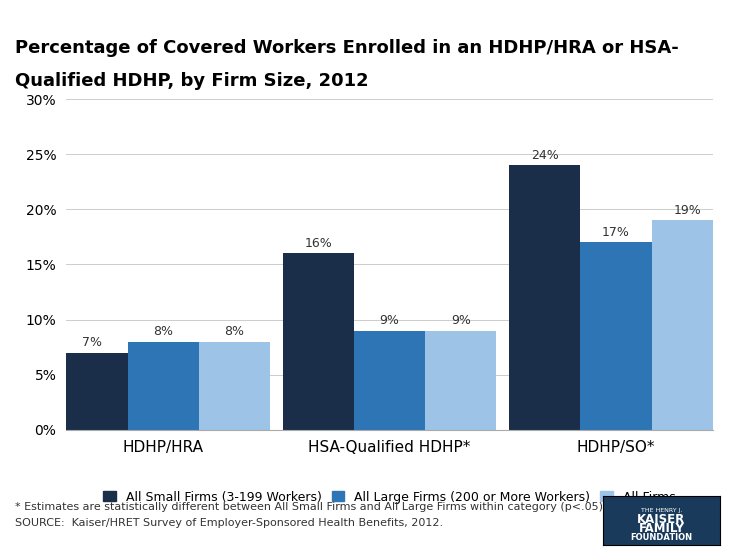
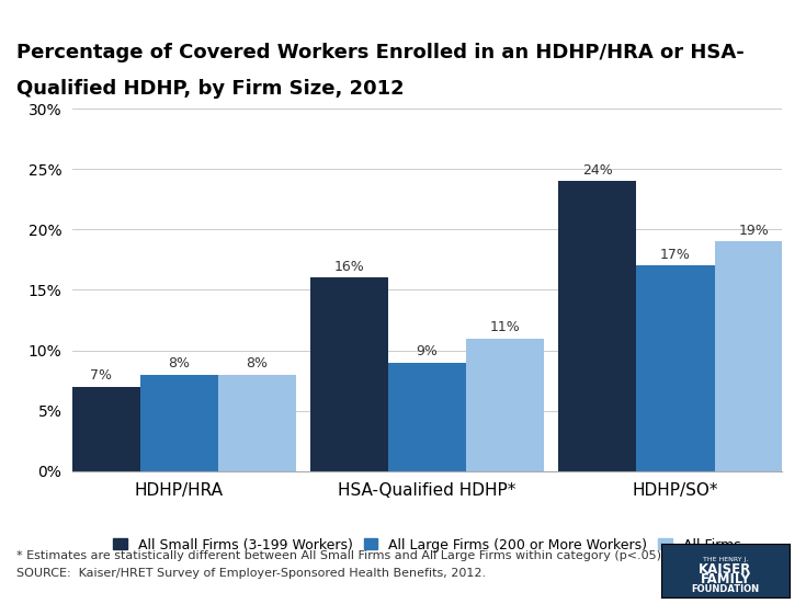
All Firms/HSA-Qualified HDHP*: 9% -> 11%
